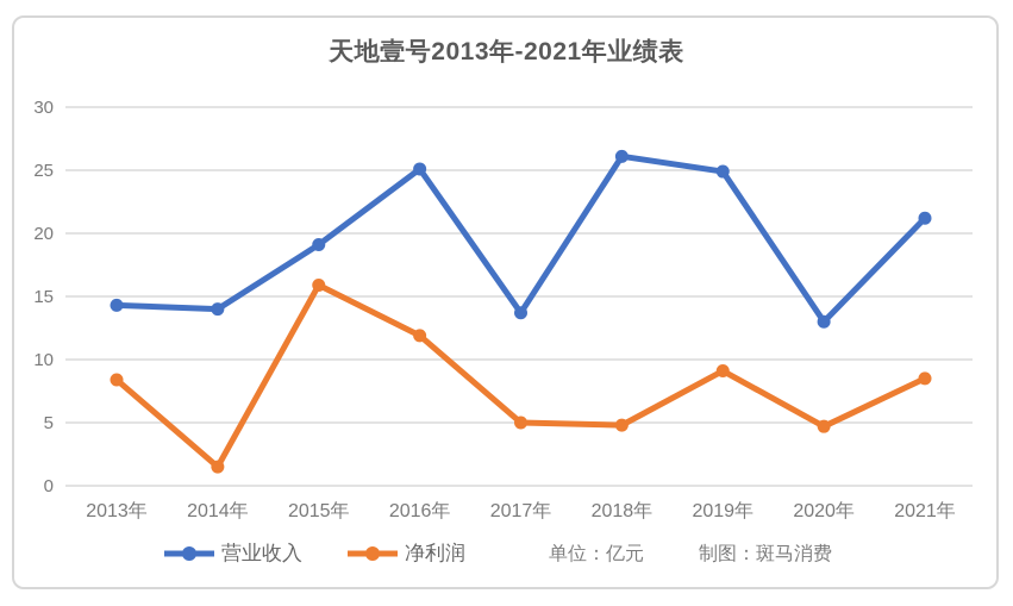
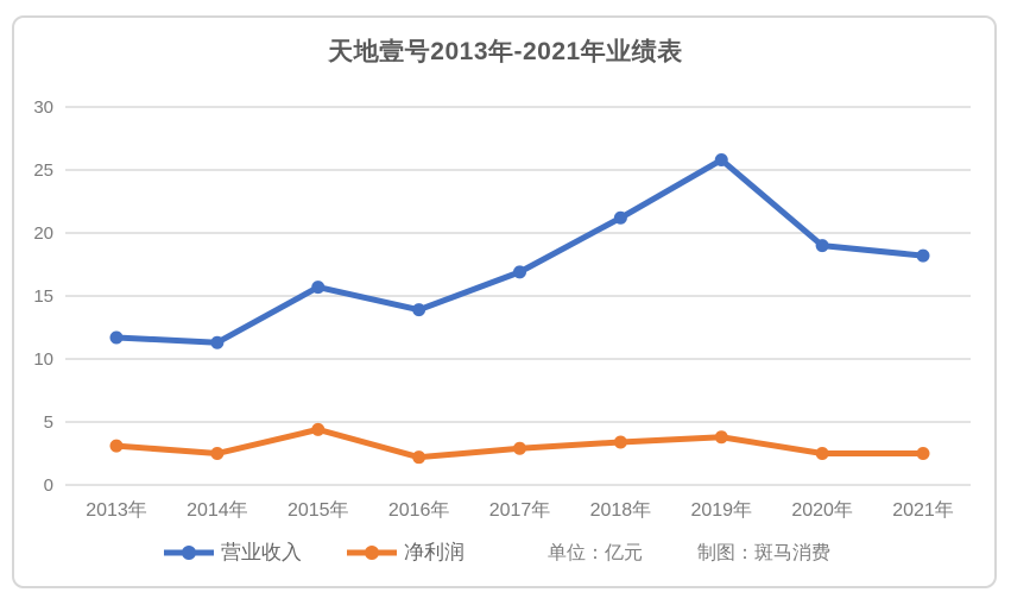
营业收入/2013年: 14.3 -> 11.7
净利润/2013年: 8.4 -> 3.1
营业收入/2014年: 14.0 -> 11.3
净利润/2014年: 1.5 -> 2.5
营业收入/2015年: 19.1 -> 15.7
净利润/2015年: 15.9 -> 4.4
营业收入/2016年: 25.1 -> 13.9
净利润/2016年: 11.9 -> 2.2
营业收入/2017年: 13.7 -> 16.9
净利润/2017年: 5.0 -> 2.9
营业收入/2018年: 26.1 -> 21.2
净利润/2018年: 4.8 -> 3.4
营业收入/2019年: 24.9 -> 25.8
净利润/2019年: 9.1 -> 3.8
营业收入/2020年: 13.0 -> 19.0
净利润/2020年: 4.7 -> 2.5
营业收入/2021年: 21.2 -> 18.2
净利润/2021年: 8.5 -> 2.5
